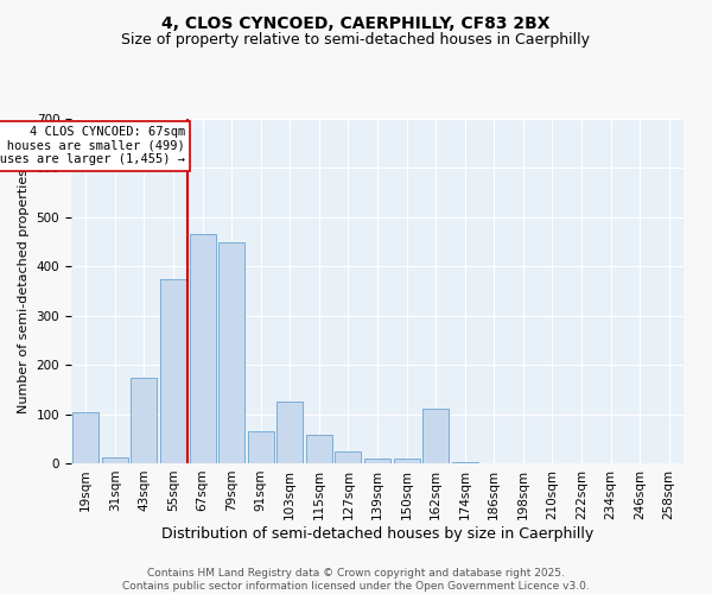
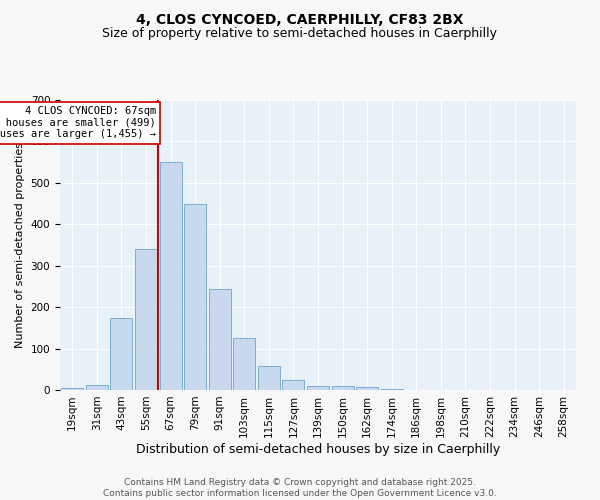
19sqm: 105 -> 5
55sqm: 375 -> 340
67sqm: 465 -> 550
91sqm: 65 -> 245
162sqm: 110 -> 7
